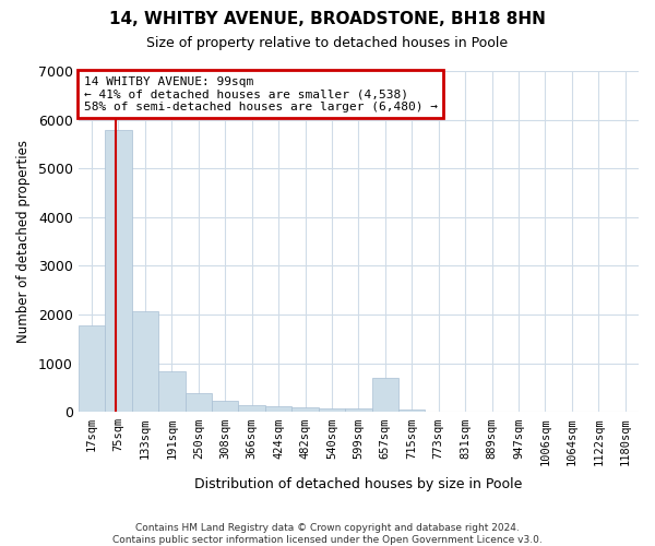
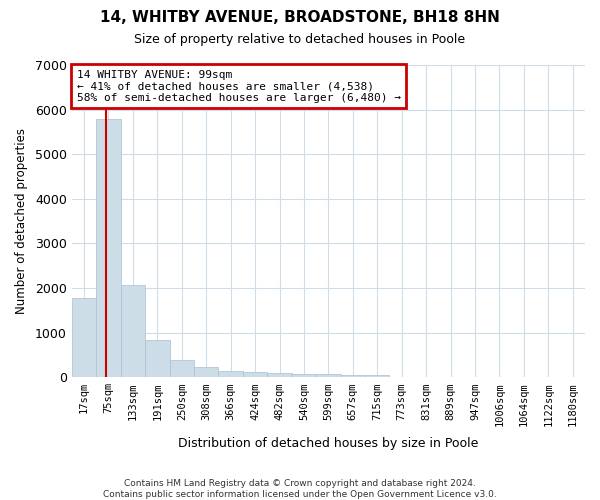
657sqm: 700 -> 60
